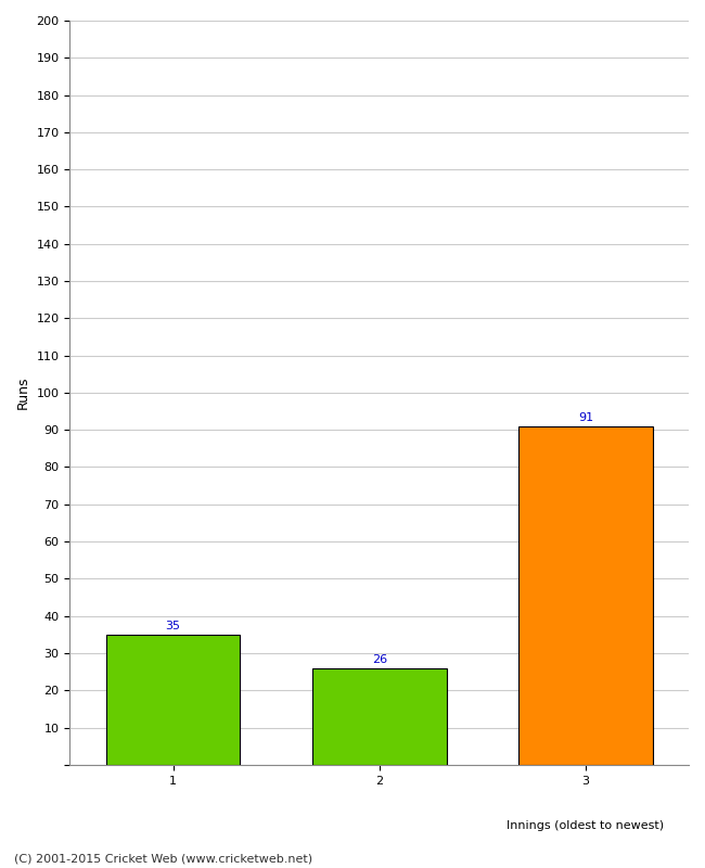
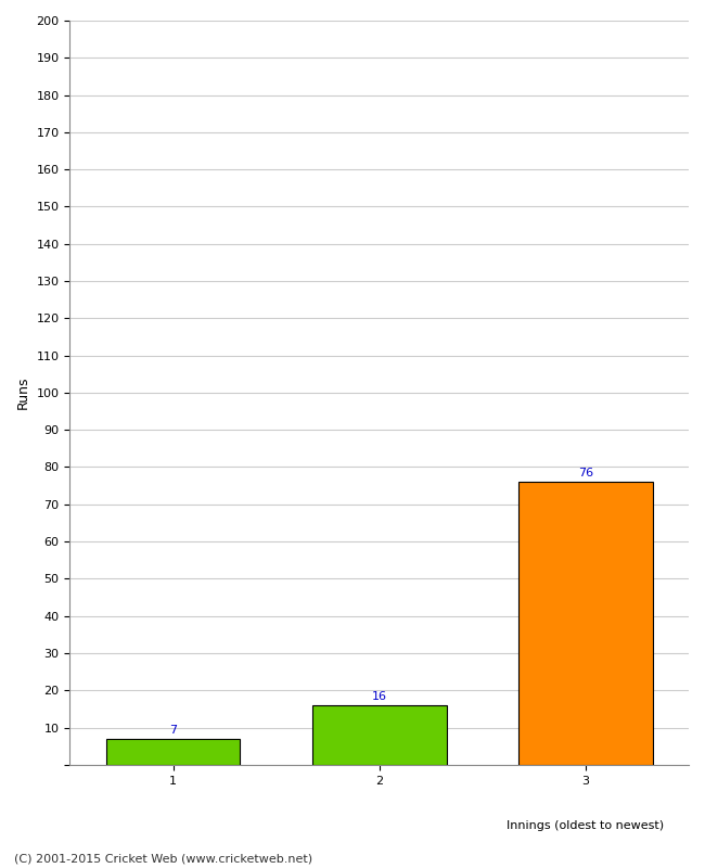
1: 35 -> 7
2: 26 -> 16
3: 91 -> 76
